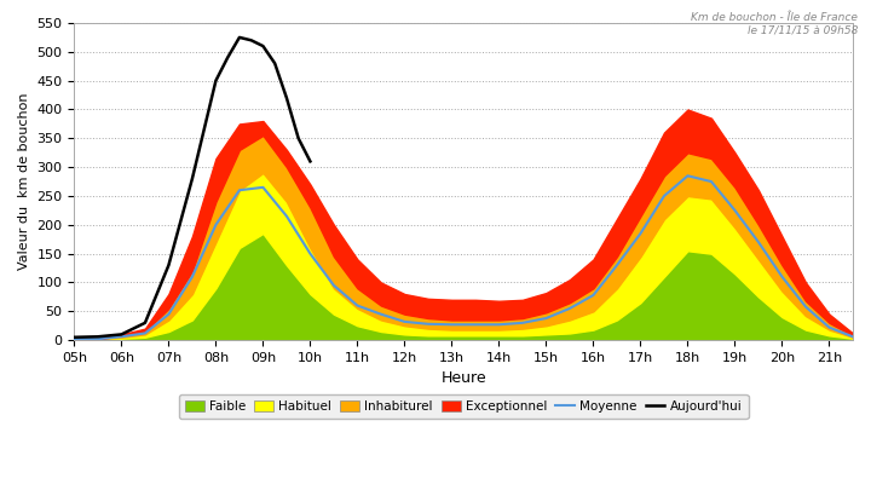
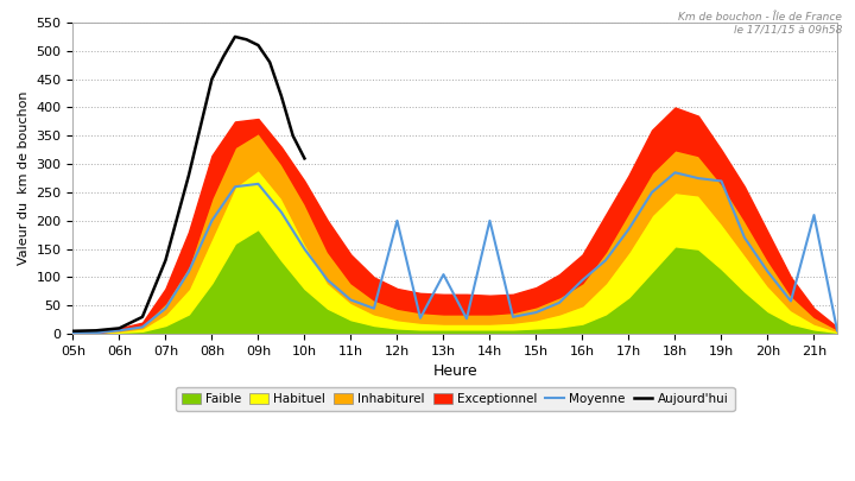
Moyenne/12h: 32 -> 200
Moyenne/13h: 27 -> 105
Moyenne/14h: 27 -> 200
Moyenne/16h: 78 -> 95
Moyenne/19h: 225 -> 270
Moyenne/21h: 22 -> 210
